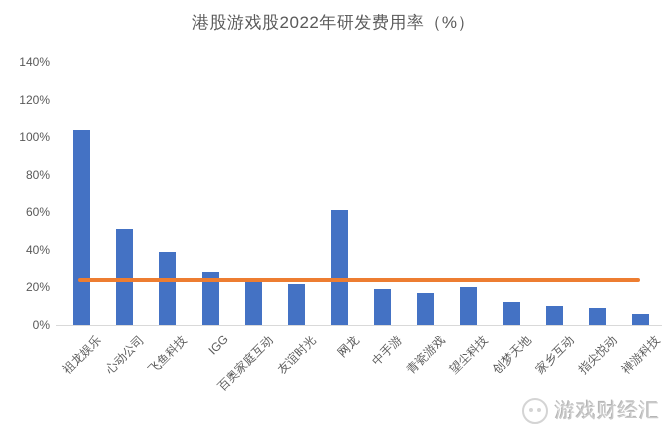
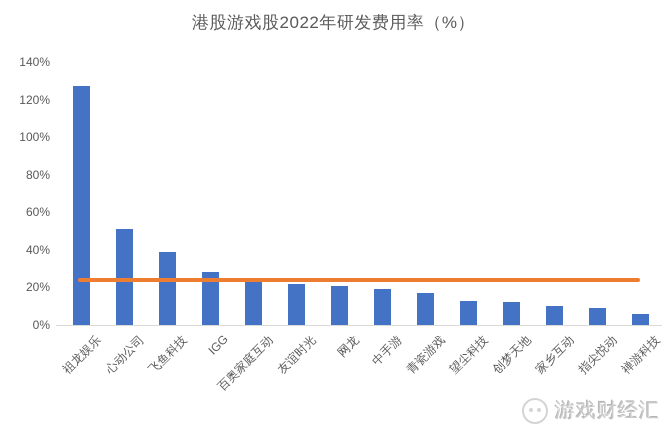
祖龙娱乐: 104% -> 127%
网龙: 61% -> 21%
望尘科技: 20% -> 13%
